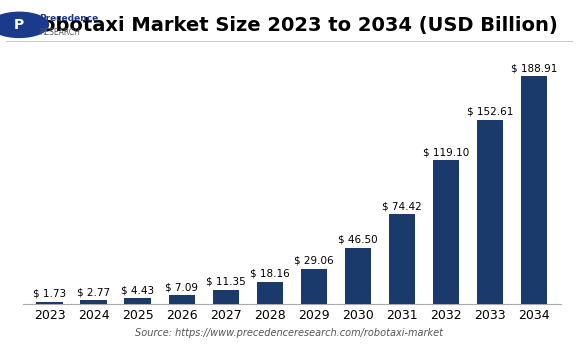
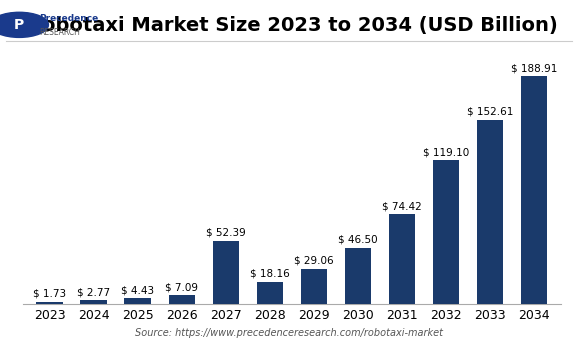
2027: 11.35 -> 52.39
